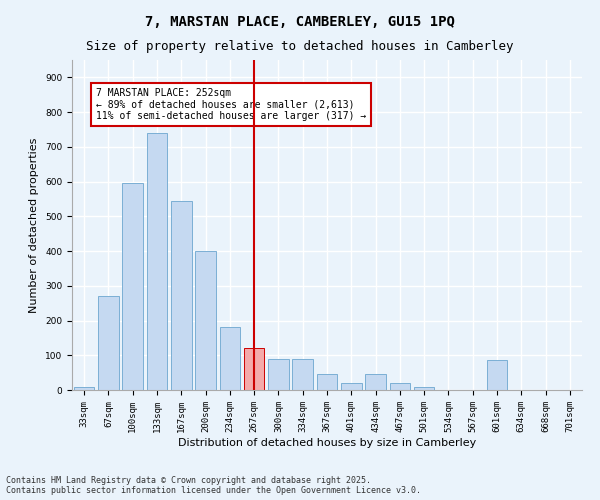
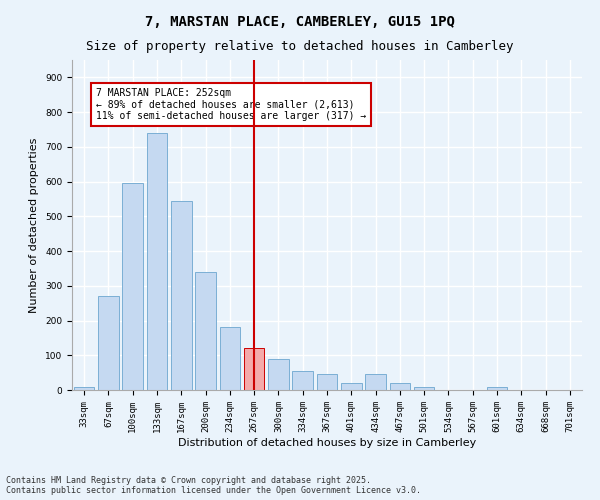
200sqm: 400 -> 340
334sqm: 90 -> 55
601sqm: 85 -> 10
